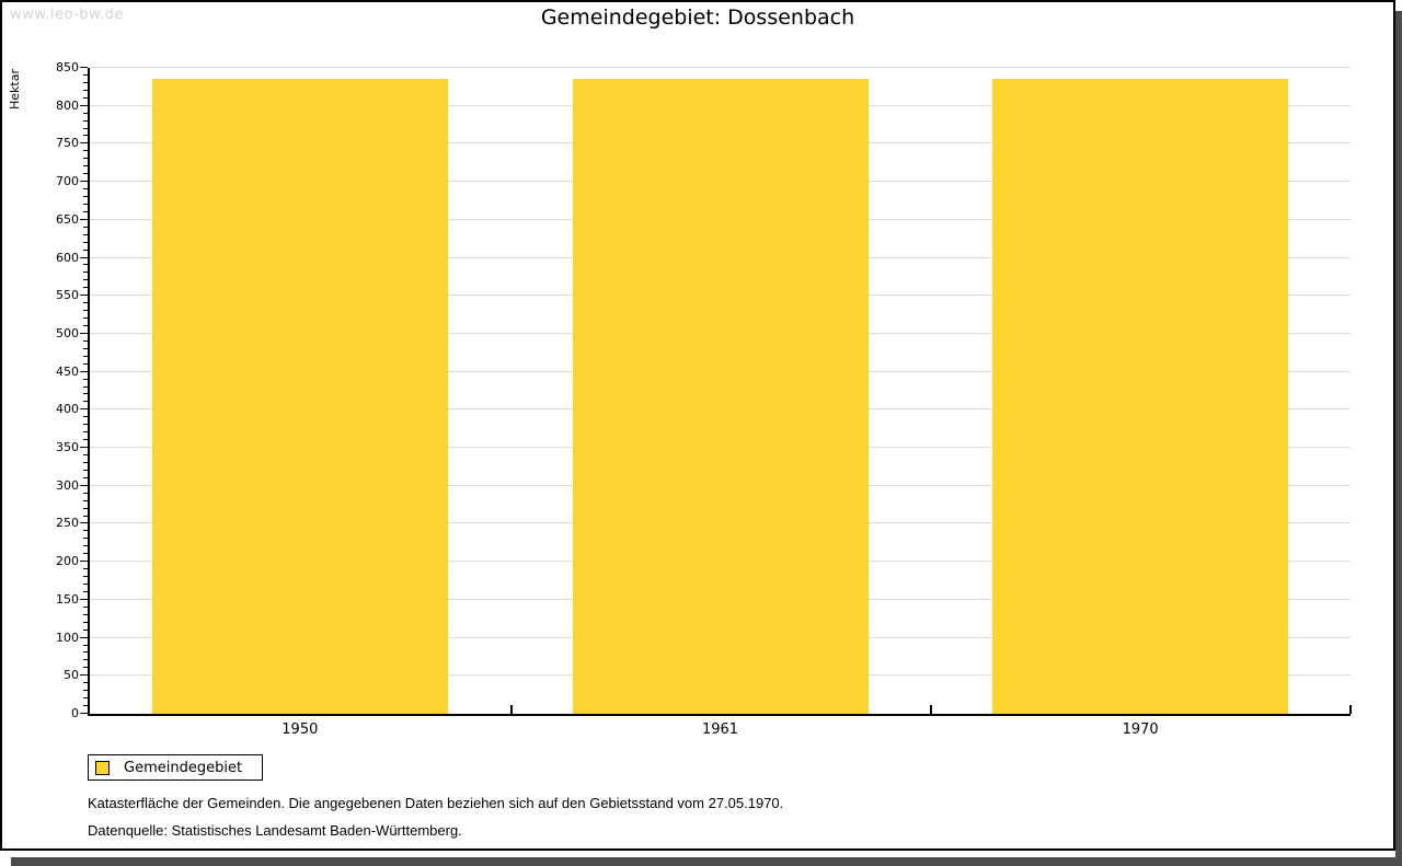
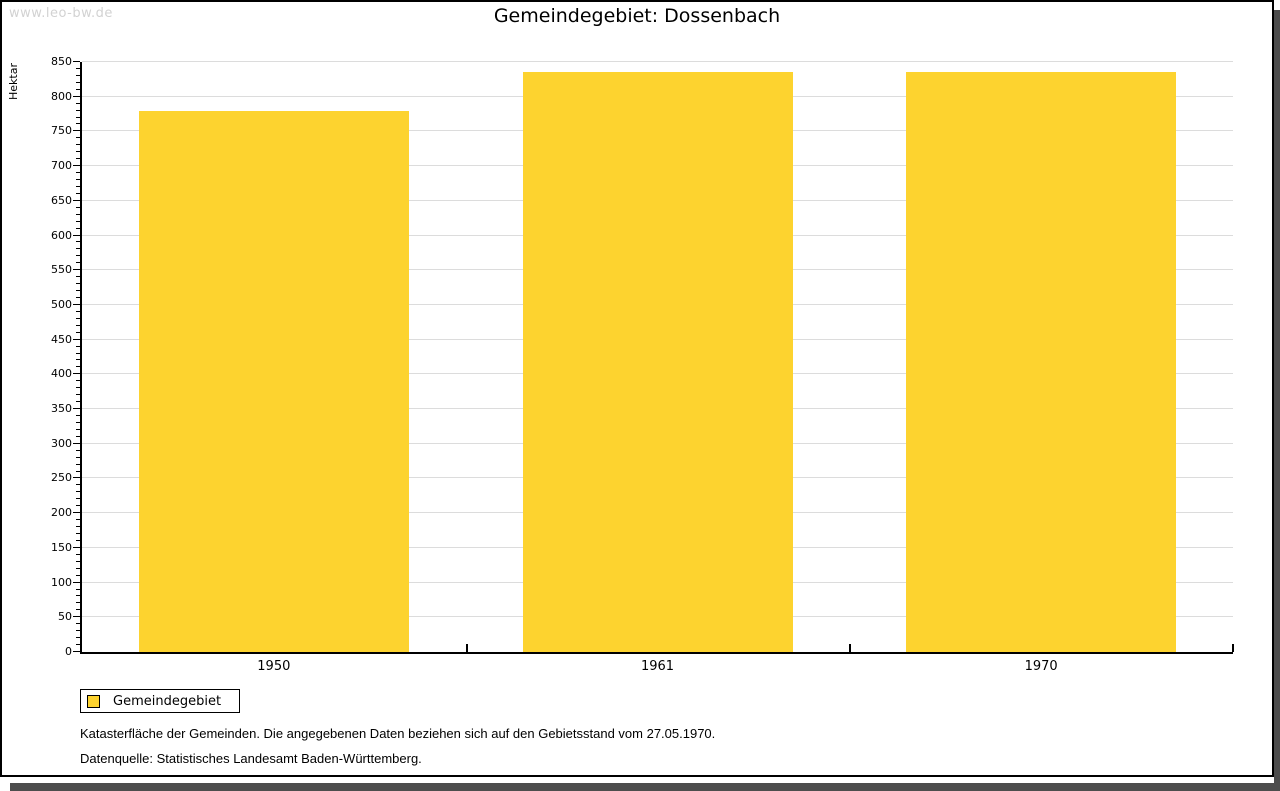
1950: 840 -> 780
